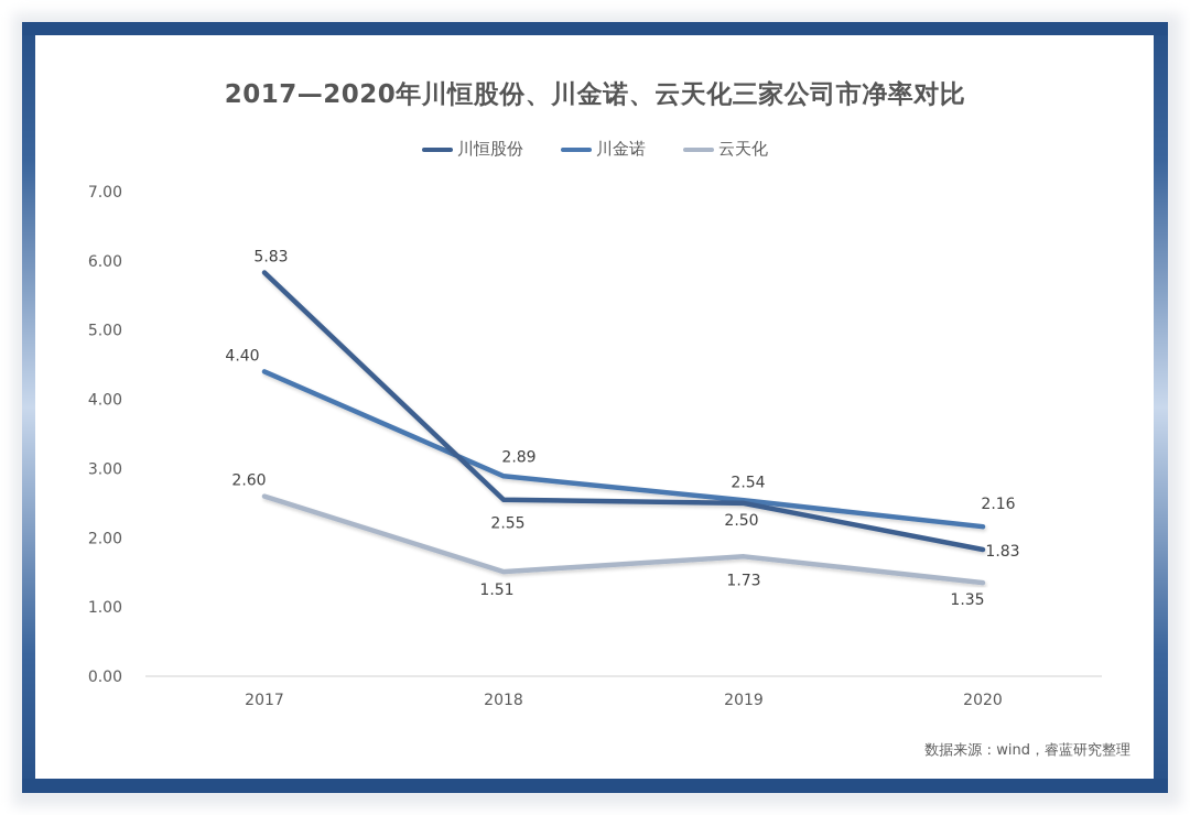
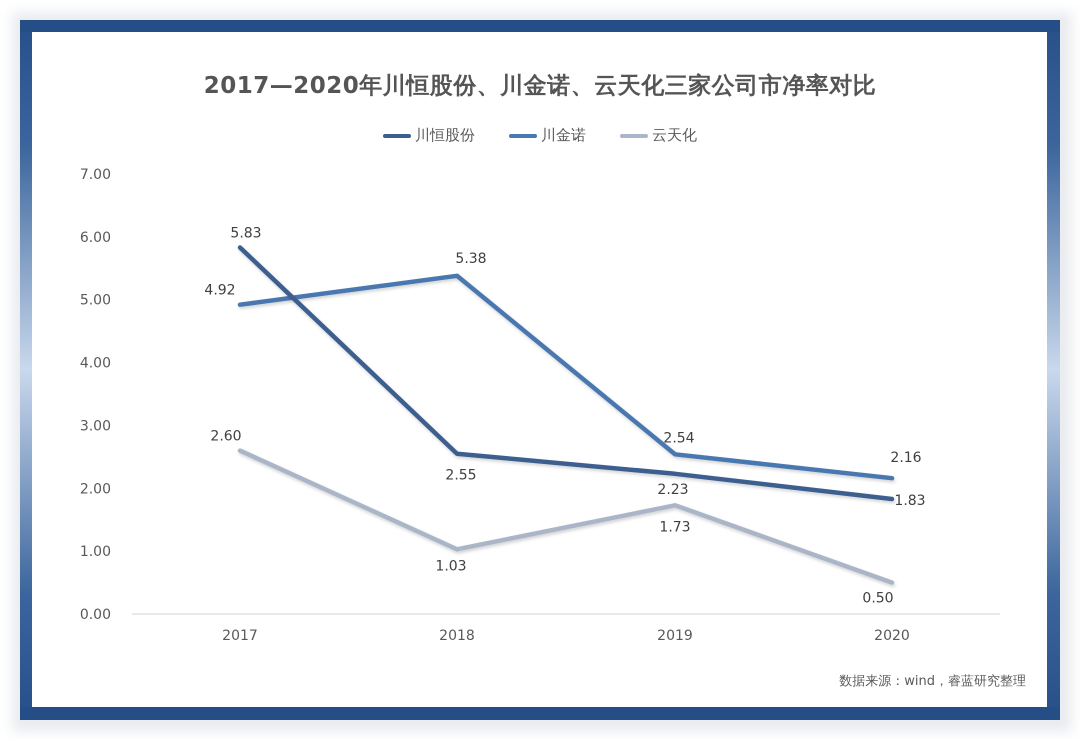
川金诺/2017: 4.40 -> 4.92
川金诺/2018: 2.89 -> 5.38
云天化/2018: 1.51 -> 1.03
川恒股份/2019: 2.50 -> 2.23
云天化/2020: 1.35 -> 0.50
